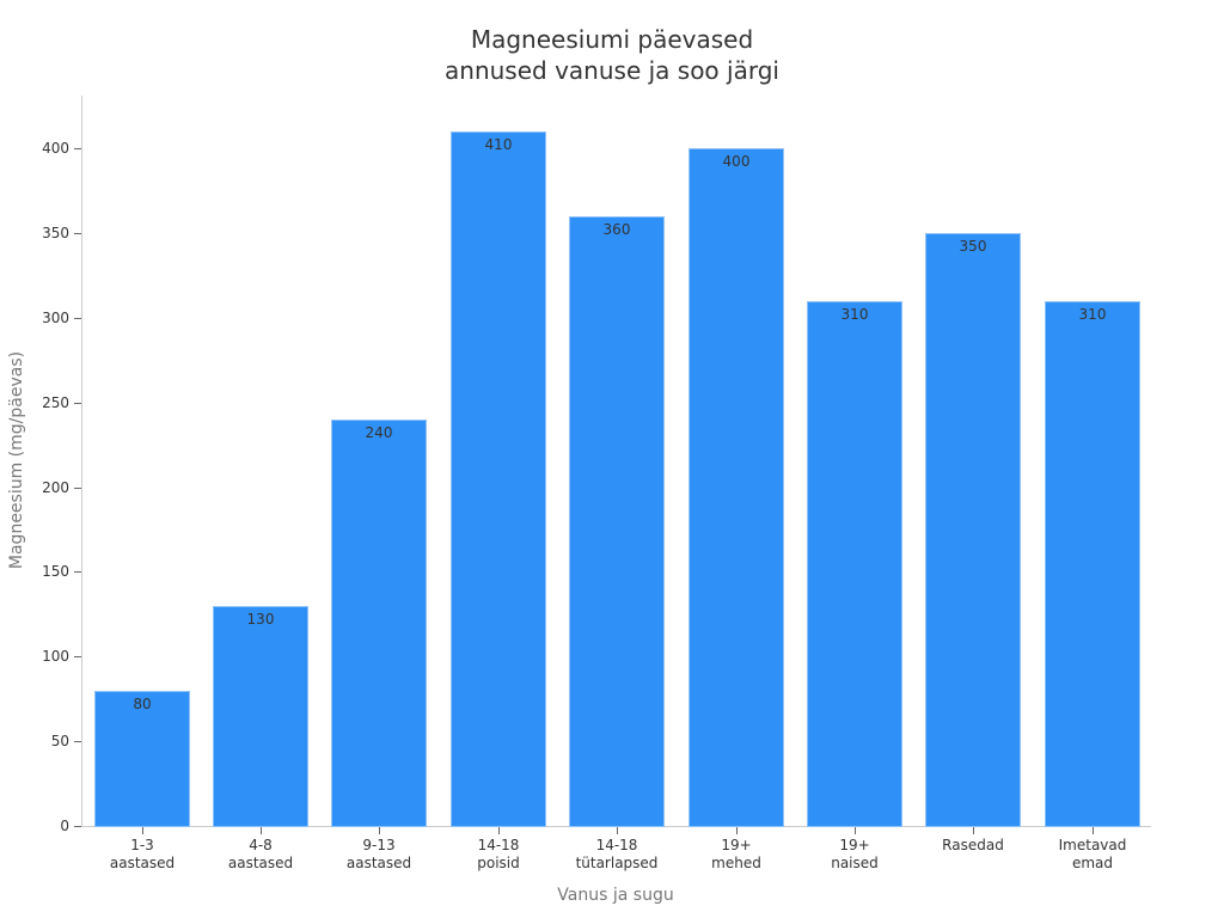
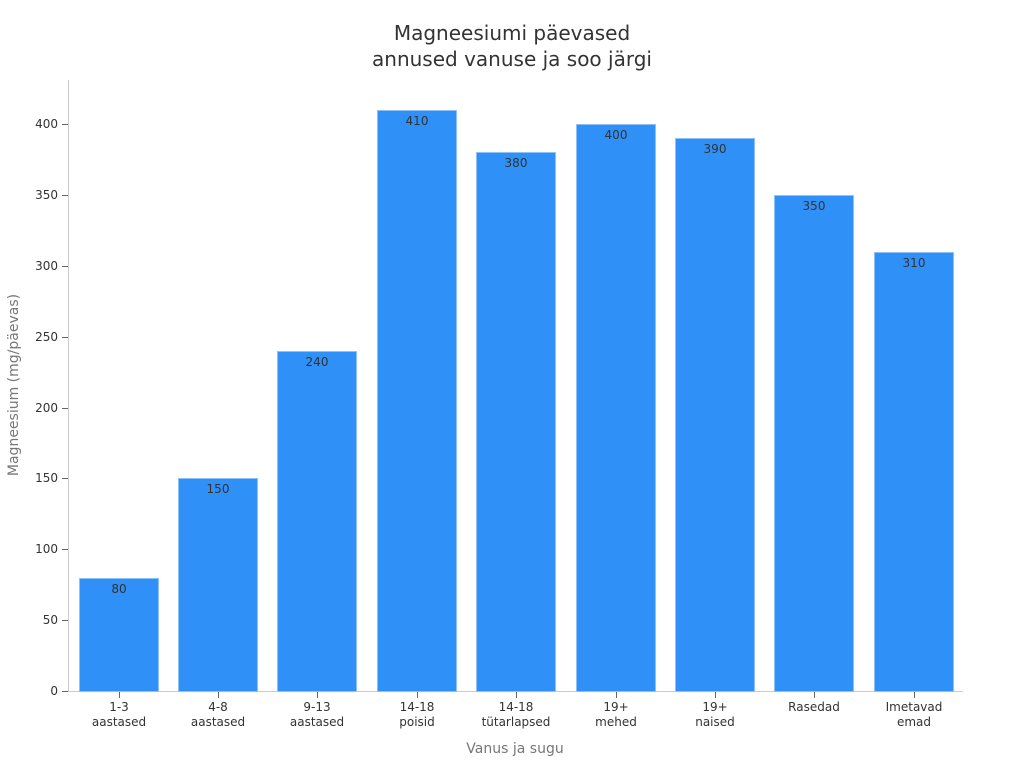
4-8 aastased: 130 -> 150
14-18 tütarlapsed: 360 -> 380
19+ naised: 310 -> 390
